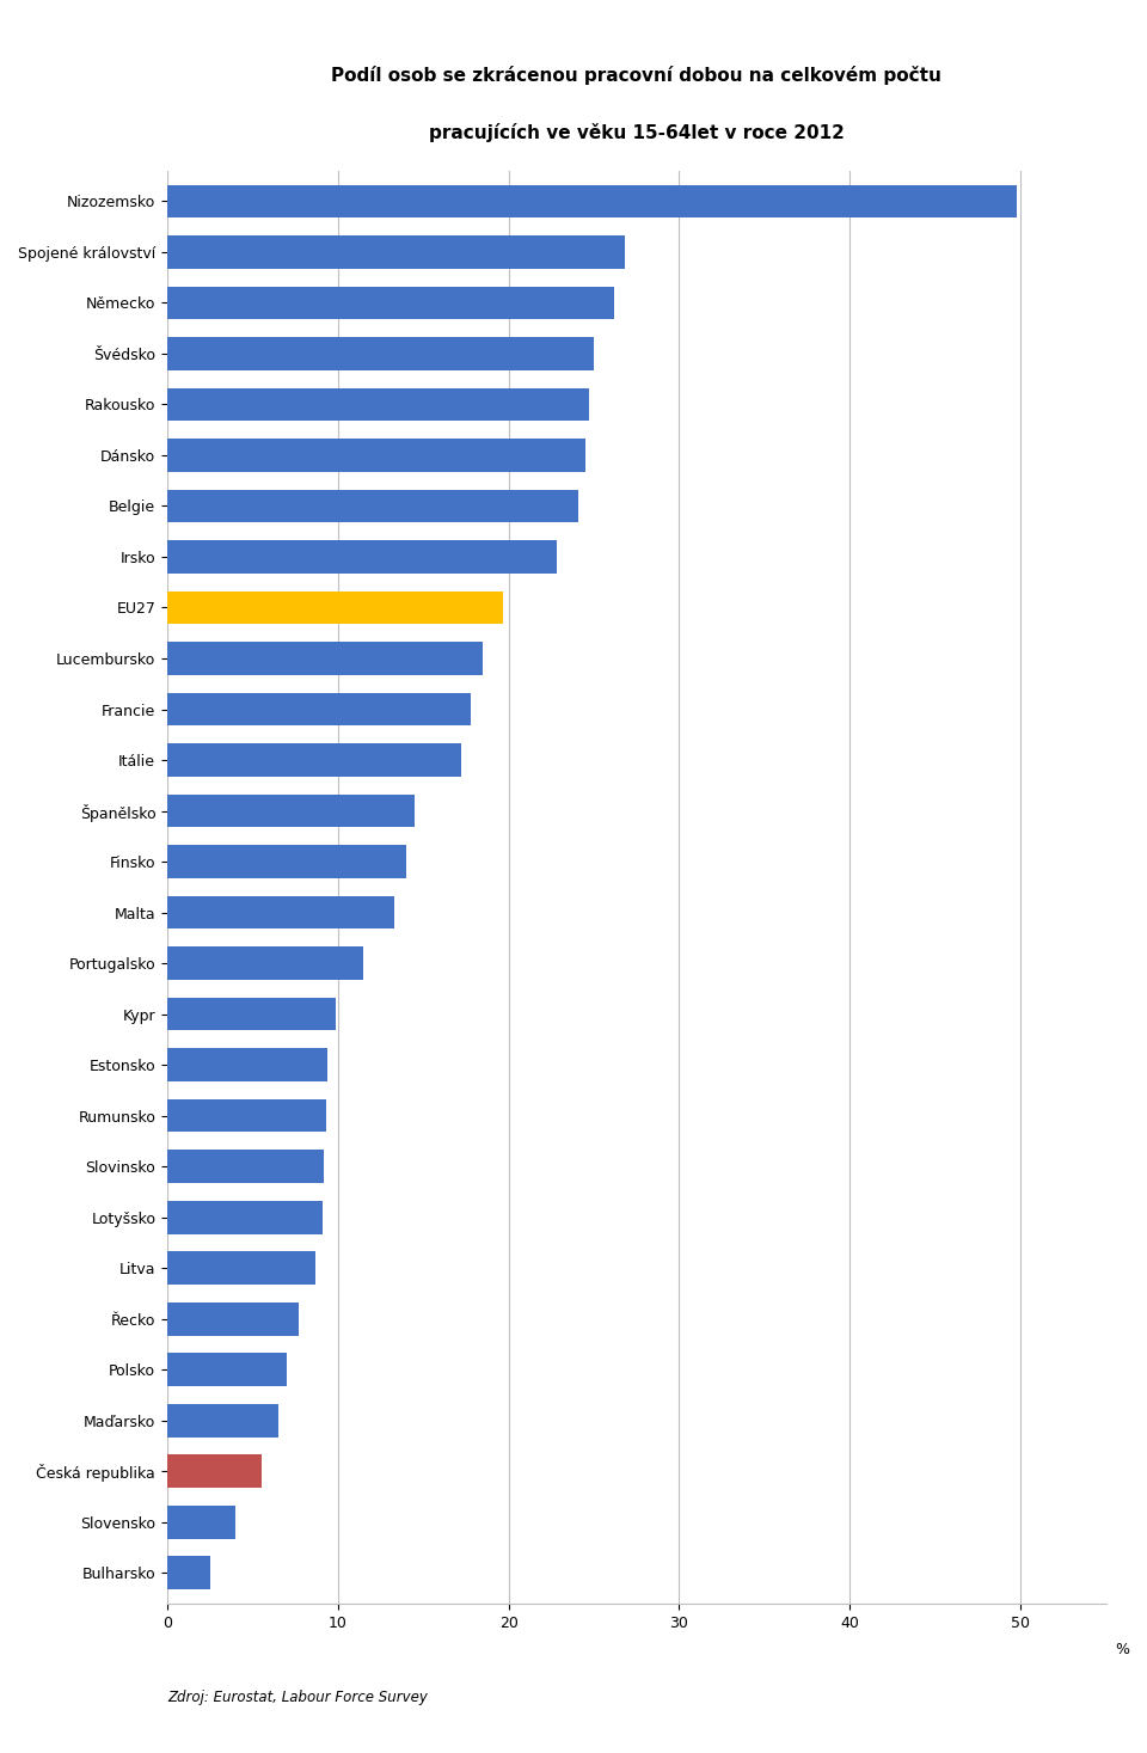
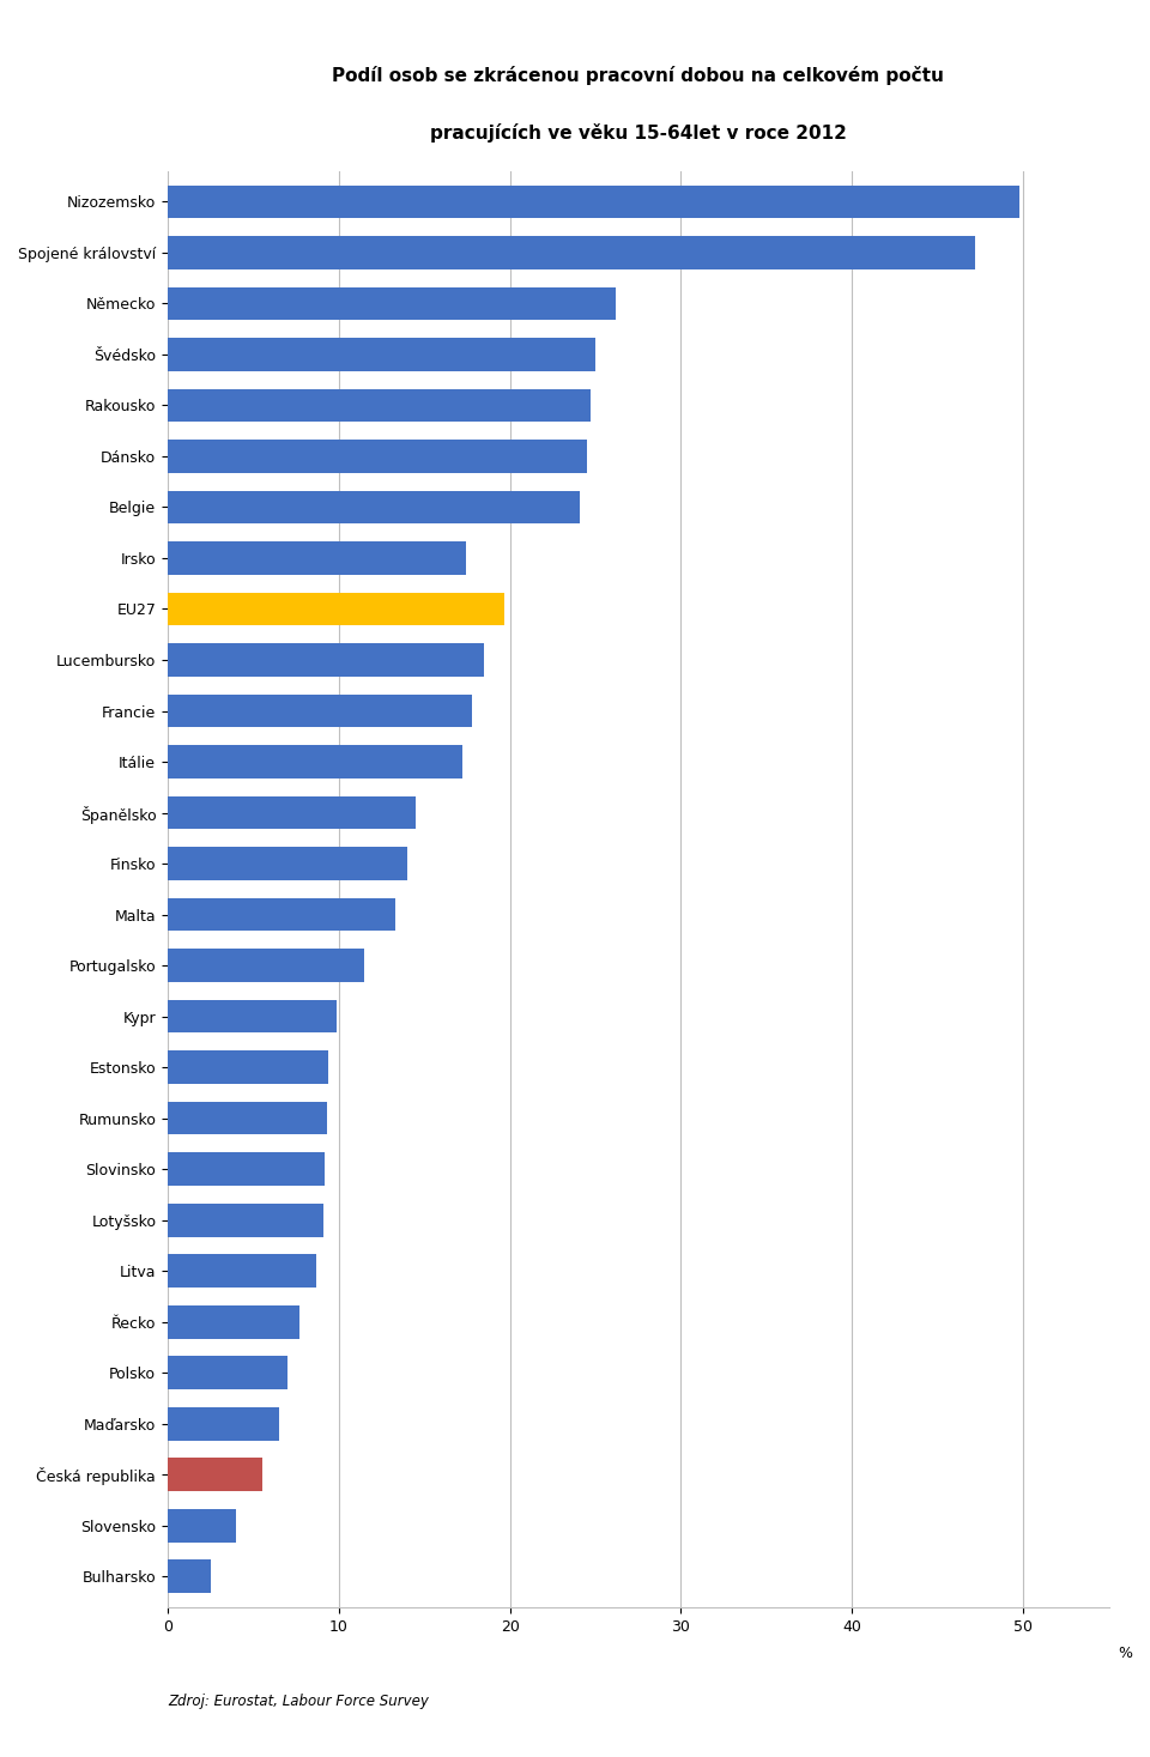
Spojené království: 26.8 -> 47.2
Irsko: 22.8 -> 17.4
